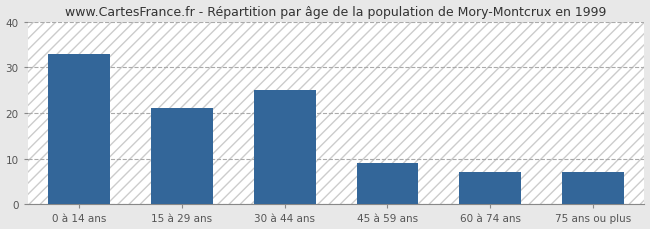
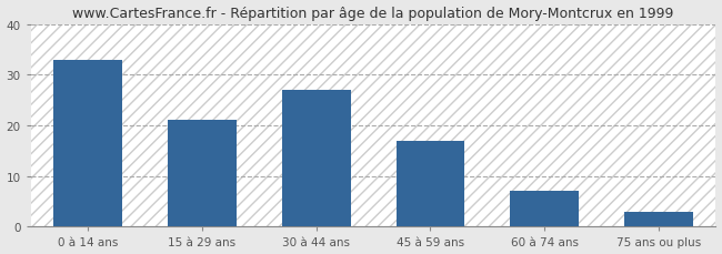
30 à 44 ans: 25 -> 27
45 à 59 ans: 9 -> 17
75 ans ou plus: 7 -> 3
